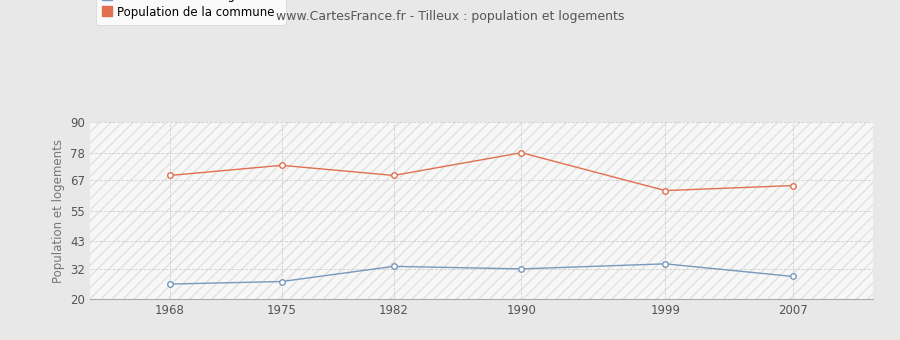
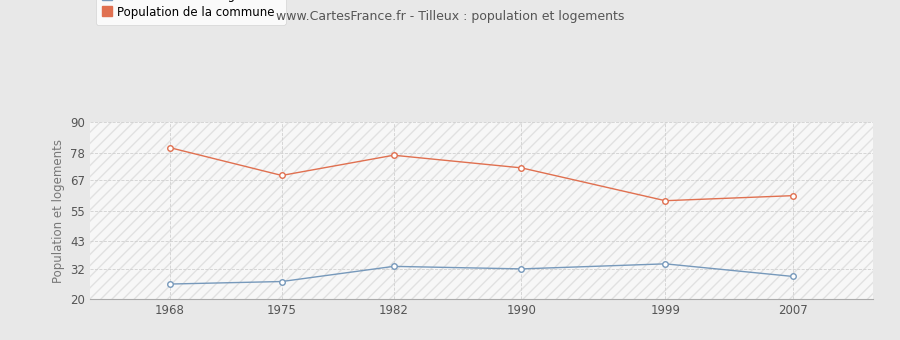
Population de la commune/1968: 69 -> 80
Population de la commune/1975: 73 -> 69
Population de la commune/1982: 69 -> 77
Population de la commune/1990: 78 -> 72
Population de la commune/1999: 63 -> 59
Population de la commune/2007: 65 -> 61
